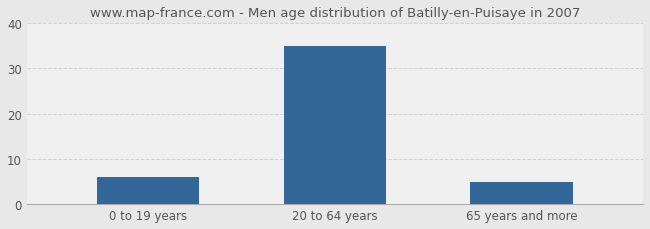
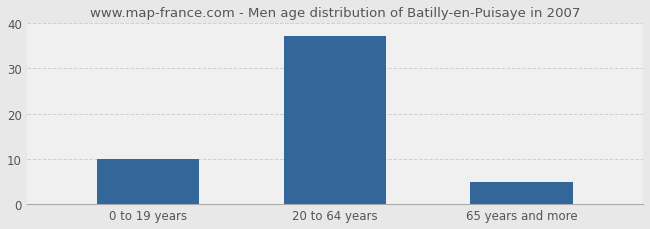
0 to 19 years: 6 -> 10
20 to 64 years: 35 -> 37
